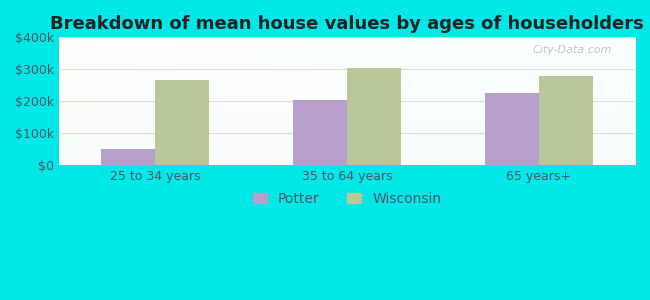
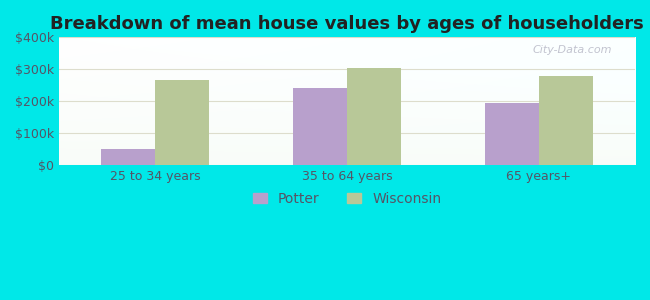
Potter/35 to 64 years: $205k -> $240k
Potter/65 years+: $225k -> $195k
